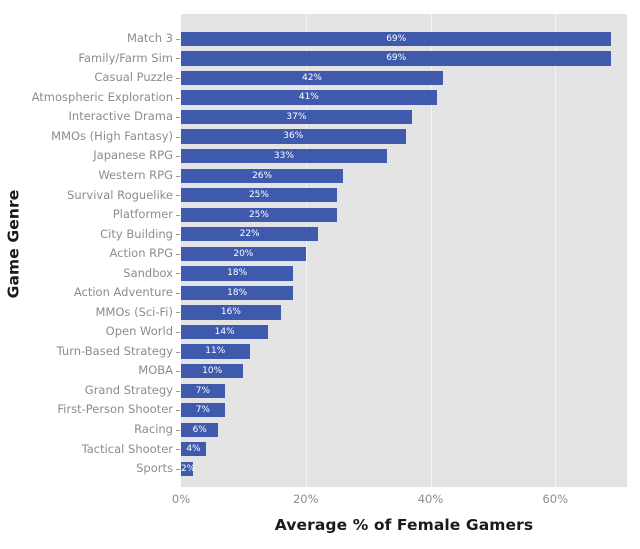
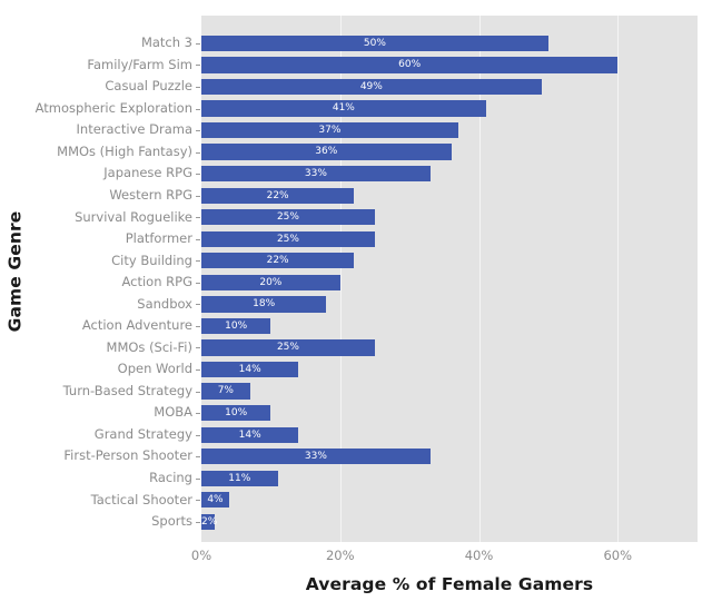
Match 3: 69% -> 50%
Family/Farm Sim: 69% -> 60%
Casual Puzzle: 42% -> 49%
Western RPG: 26% -> 22%
Action Adventure: 18% -> 10%
MMOs (Sci-Fi): 16% -> 25%
Turn-Based Strategy: 11% -> 7%
Grand Strategy: 7% -> 14%
First-Person Shooter: 7% -> 33%
Racing: 6% -> 11%
